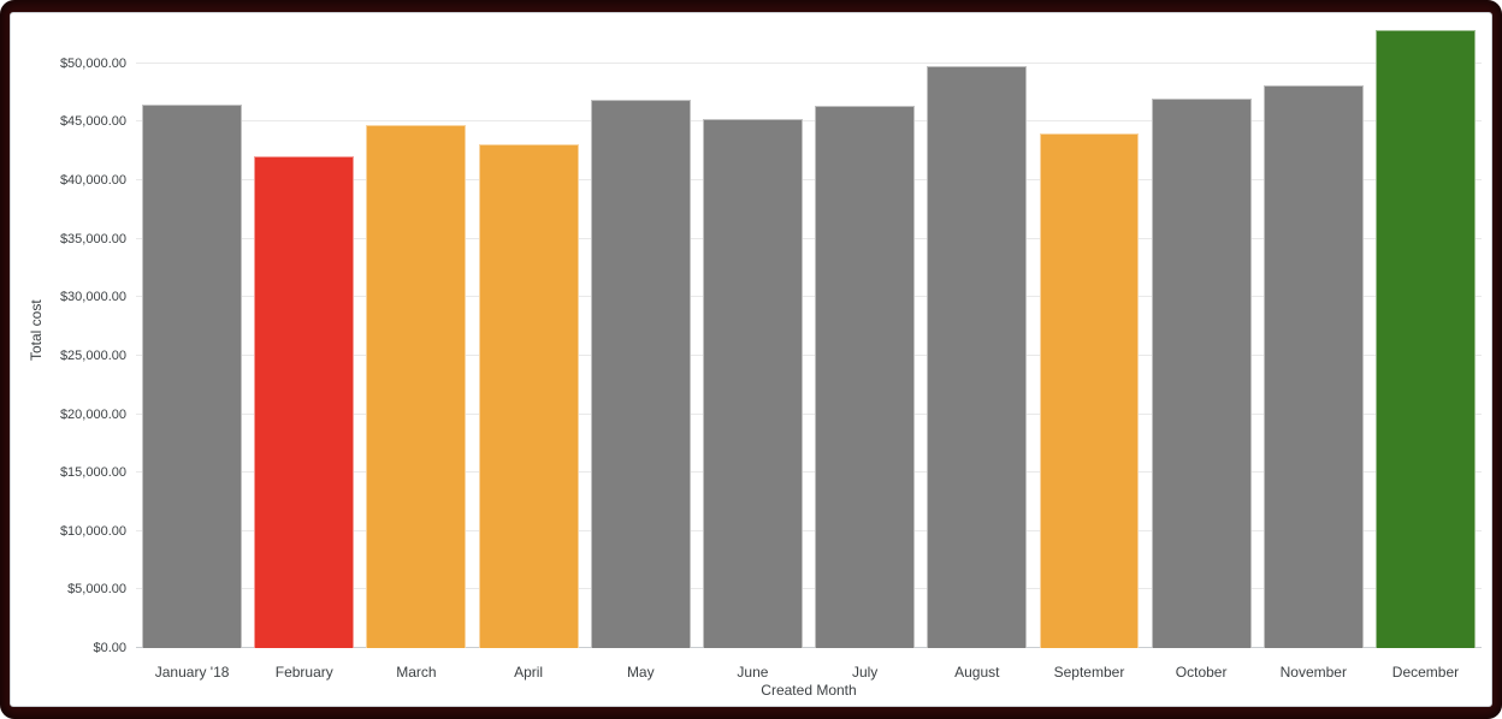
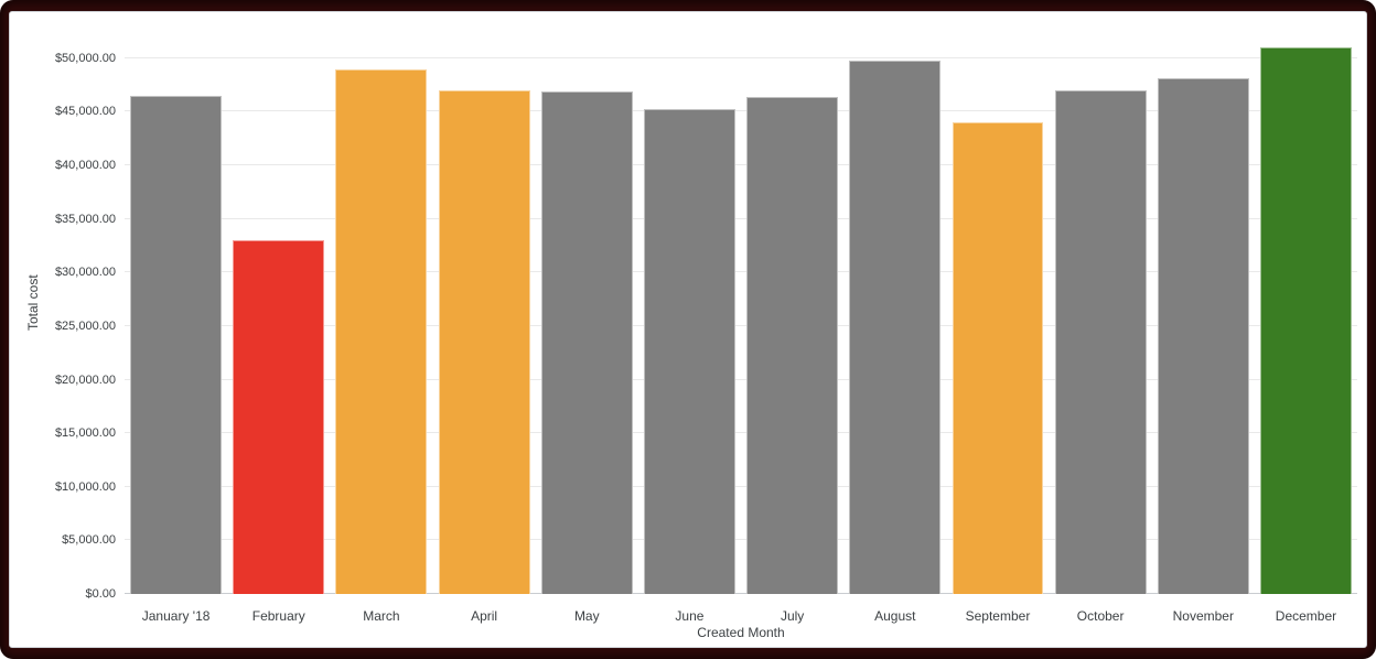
February: $42000 -> $33000
March: $45000 -> $49000
April: $43000 -> $47000
December: $53000 -> $51000
